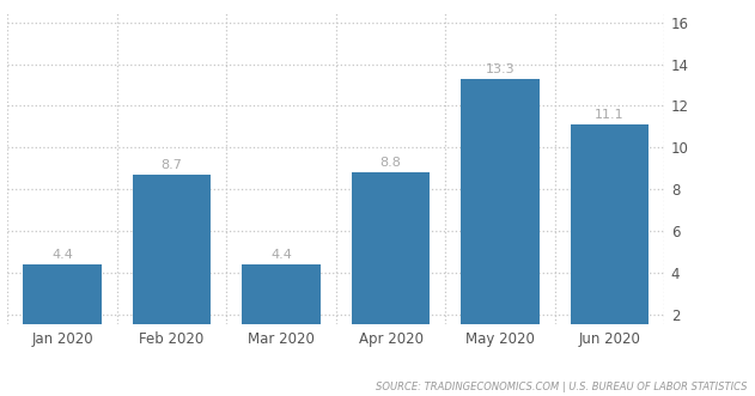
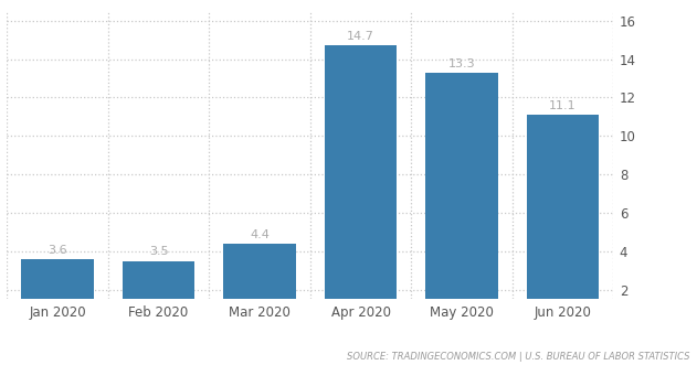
Jan 2020: 4.4 -> 3.6
Feb 2020: 8.7 -> 3.5
Apr 2020: 8.8 -> 14.7
